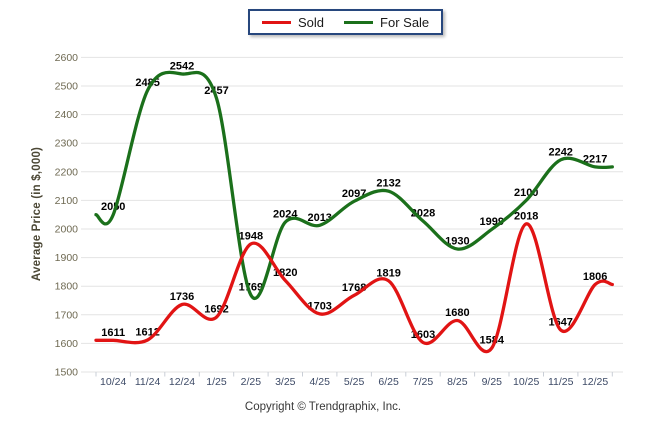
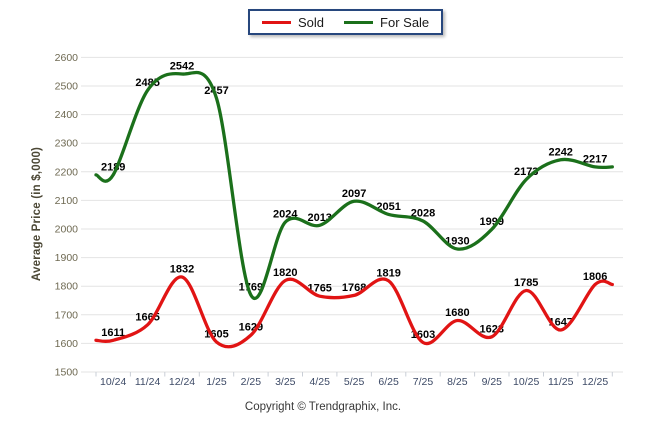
For Sale/10/24: 2050 -> 2189
Sold/11/24: 1612 -> 1665
Sold/12/24: 1736 -> 1832
Sold/1/25: 1692 -> 1605
Sold/2/25: 1948 -> 1629
Sold/4/25: 1703 -> 1765
For Sale/6/25: 2132 -> 2051
Sold/9/25: 1584 -> 1623
Sold/10/25: 2018 -> 1785
For Sale/10/25: 2100 -> 2173
